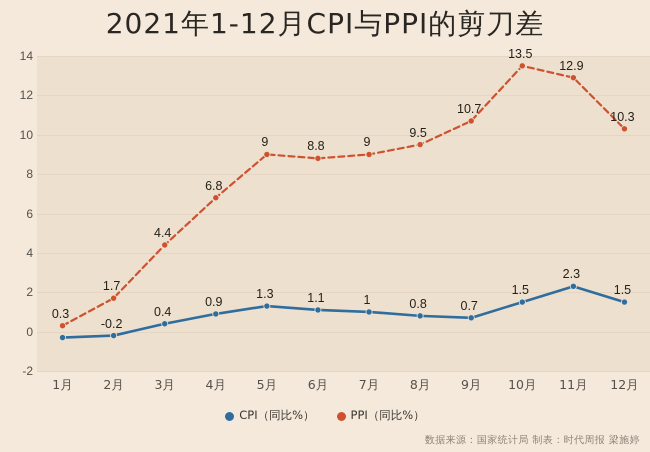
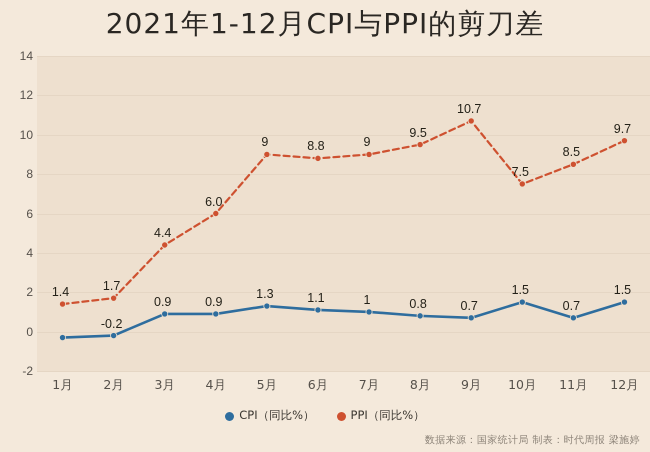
PPI（同比%）/1月: 0.3 -> 1.4
CPI（同比%）/3月: 0.4 -> 0.9
PPI（同比%）/4月: 6.8 -> 6.0
PPI（同比%）/10月: 13.5 -> 7.5
CPI（同比%）/11月: 2.3 -> 0.7
PPI（同比%）/11月: 12.9 -> 8.5
PPI（同比%）/12月: 10.3 -> 9.7
